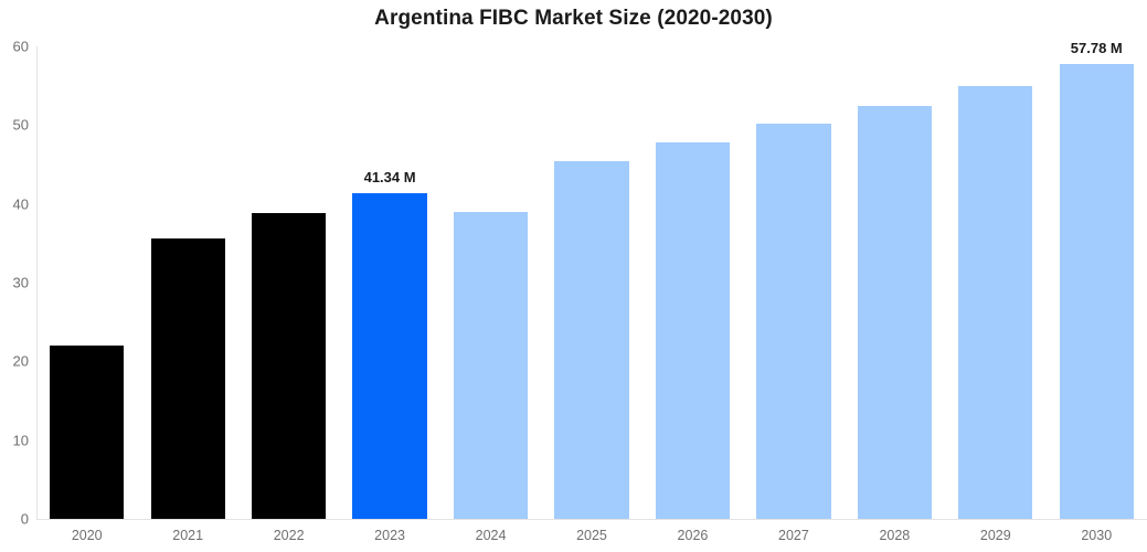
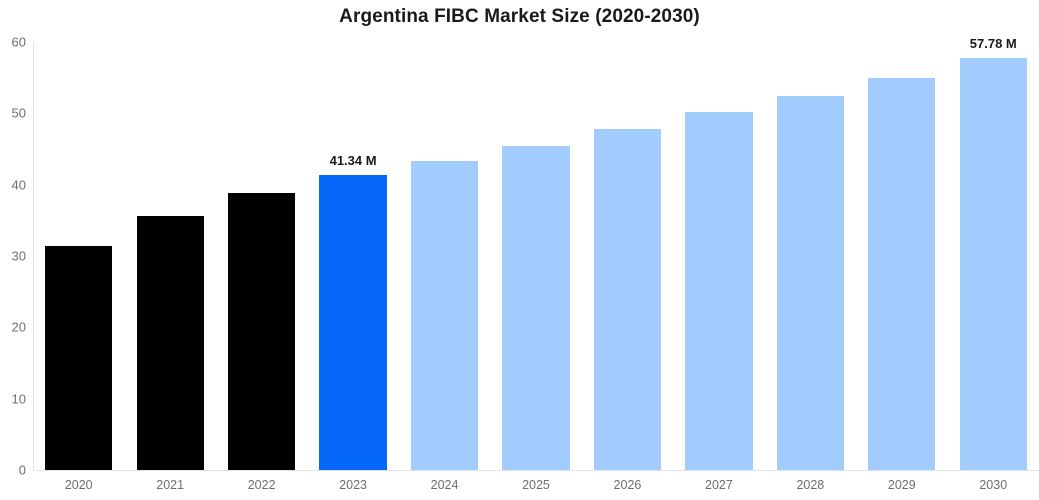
2020: 22 -> 31
2024: 39 -> 43
